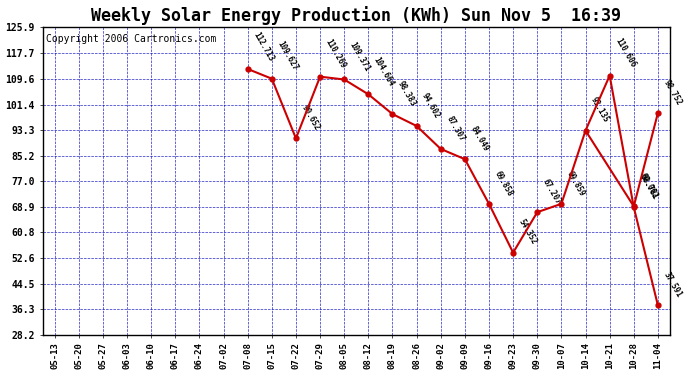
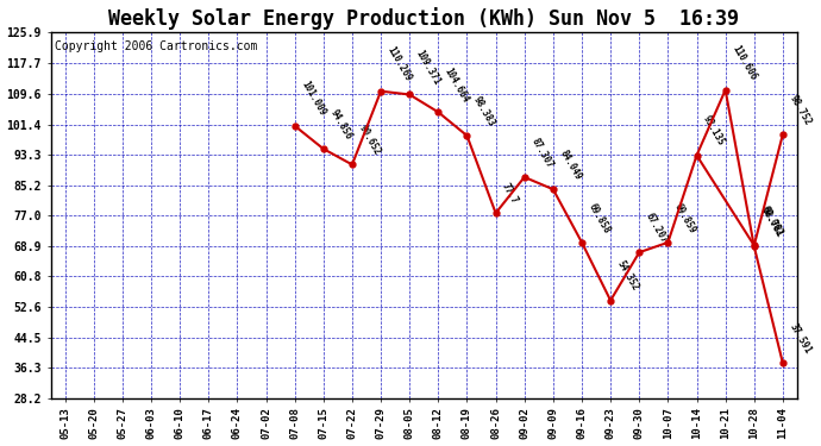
07-08: 112.713 -> 101.009
07-15: 109.627 -> 94.856
08-26: 94.602 -> 77.7
